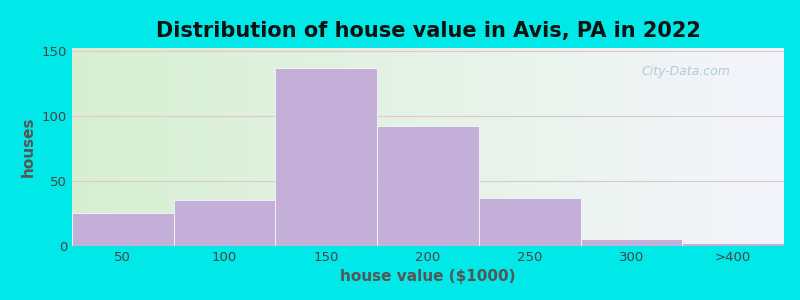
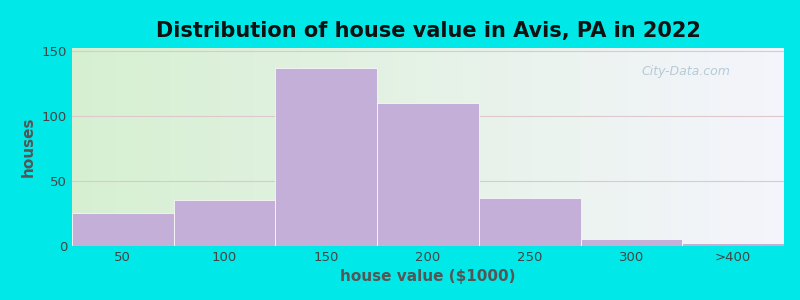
200: 92 -> 110
